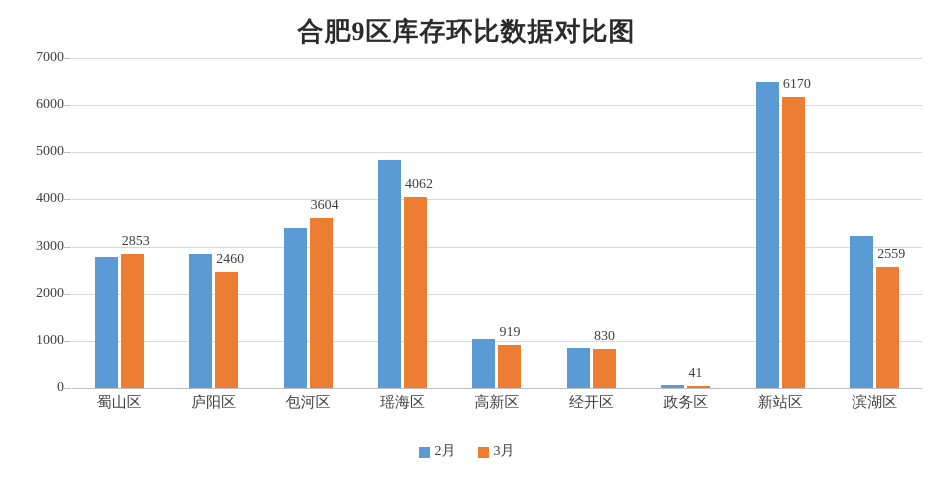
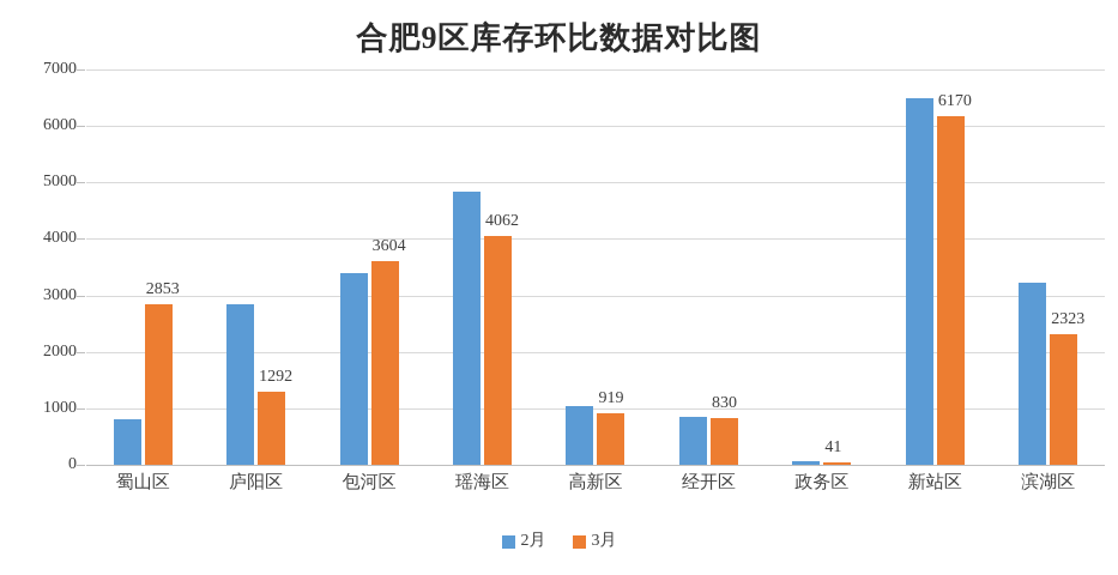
2月/蜀山区: 2800 -> 800
3月/庐阳区: 2460 -> 1292
3月/滨湖区: 2559 -> 2323
